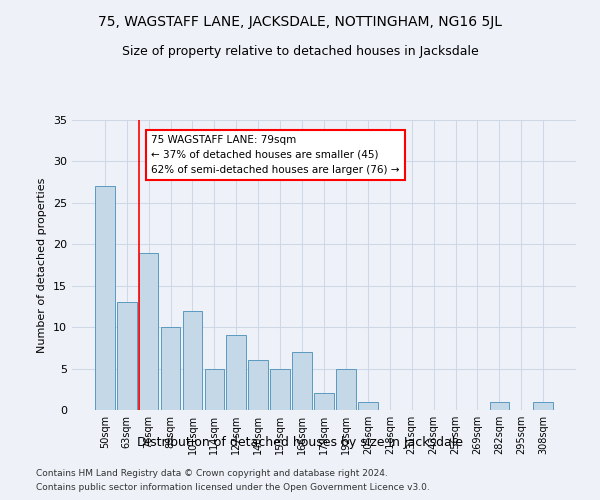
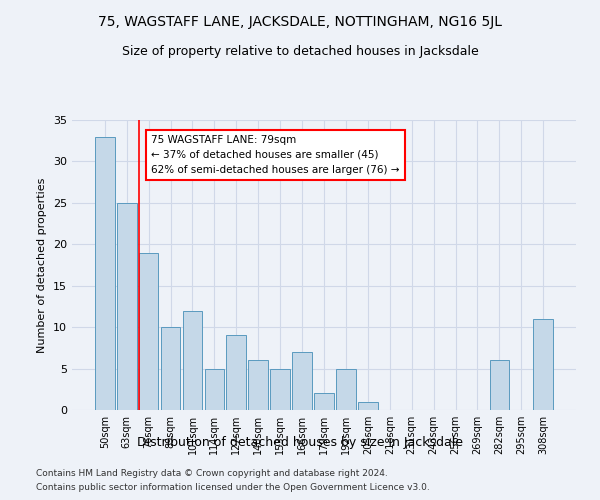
50sqm: 27 -> 33
63sqm: 13 -> 25
282sqm: 1 -> 6
308sqm: 1 -> 11
